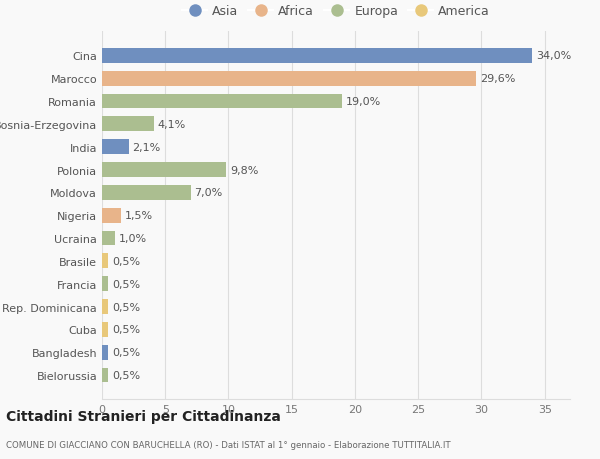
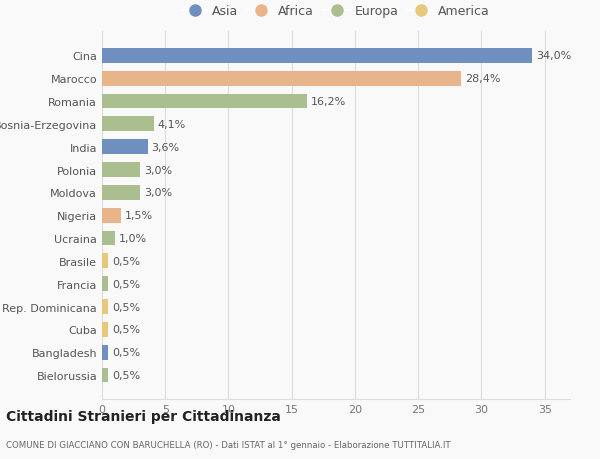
Marocco: 29,6% -> 28,4%
Romania: 19,0% -> 16,2%
India: 2,1% -> 3,6%
Polonia: 9,8% -> 3,0%
Moldova: 7,0% -> 3,0%
